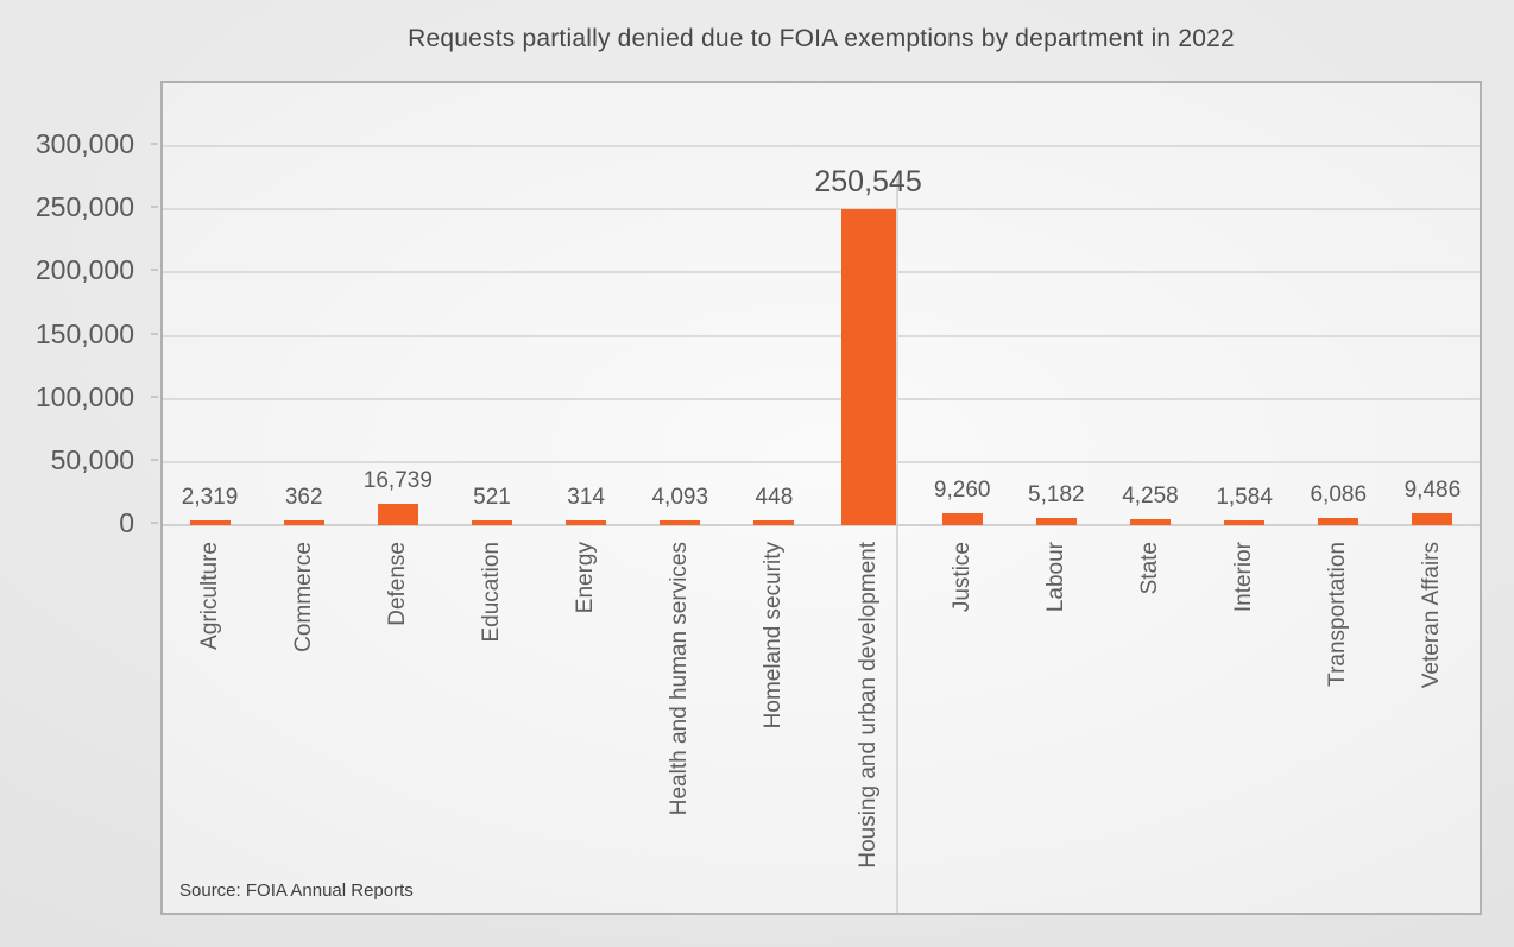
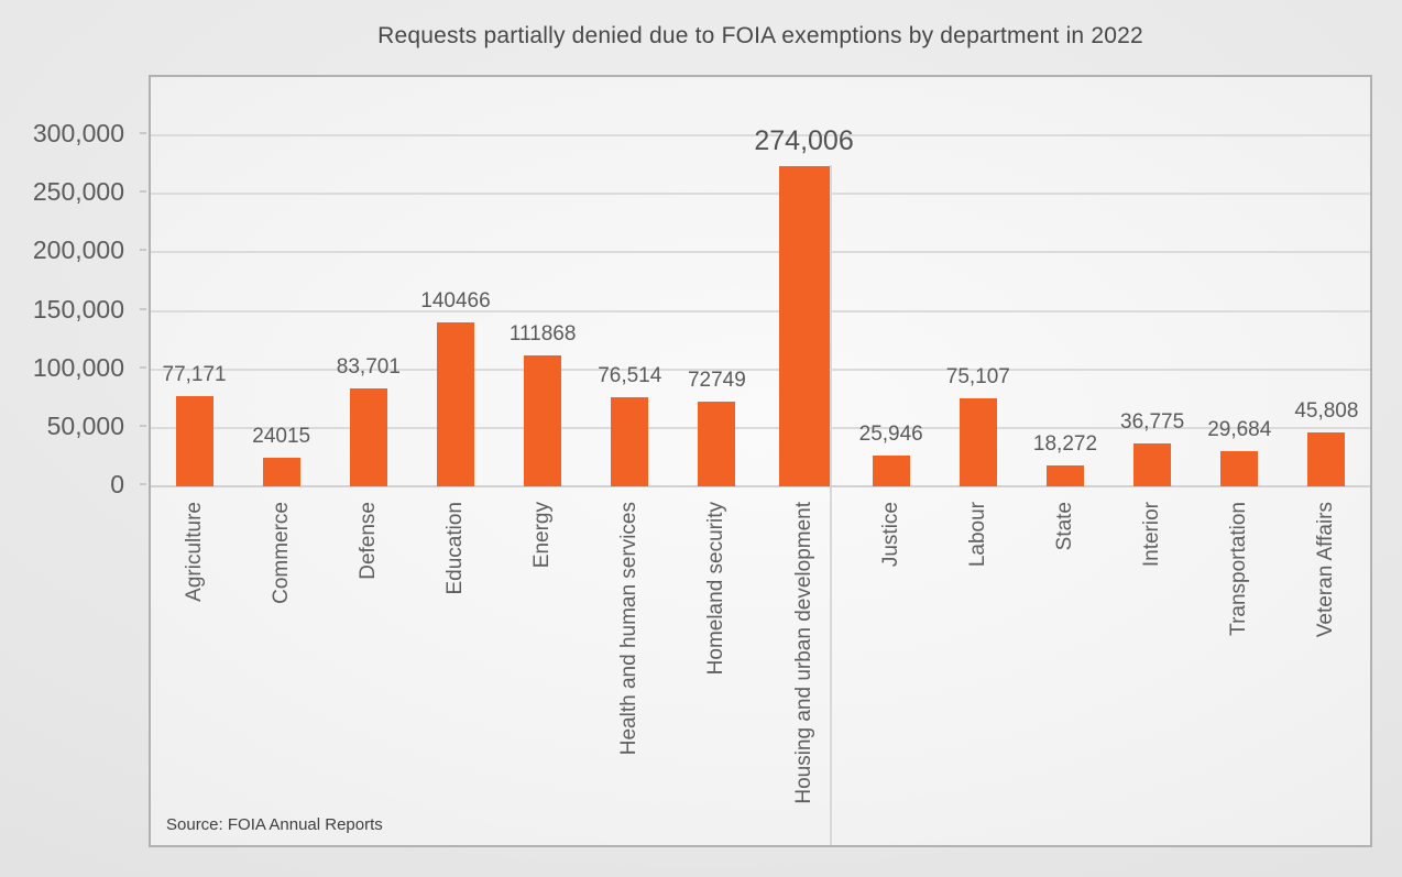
Agriculture: 2,319 -> 77,171
Commerce: 362 -> 24015
Defense: 16,739 -> 83,701
Education: 521 -> 140466
Energy: 314 -> 111868
Health and human services: 4,093 -> 76,514
Homeland security: 448 -> 72749
Housing and urban development: 250,545 -> 274,006
Justice: 9,260 -> 25,946
Labour: 5,182 -> 75,107
State: 4,258 -> 18,272
Interior: 1,584 -> 36,775
Transportation: 6,086 -> 29,684
Veteran Affairs: 9,486 -> 45,808
